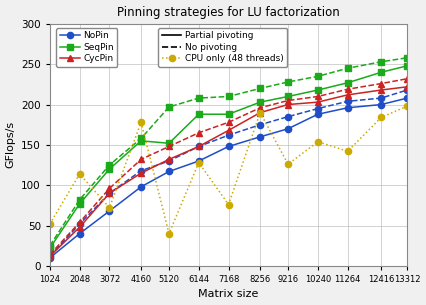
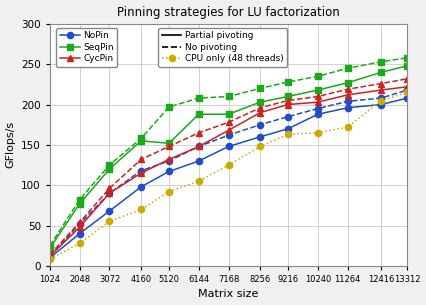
CPU only (48 threads)/1024: 52 -> 8
CPU only (48 threads)/2048: 114 -> 28
CPU only (48 threads)/3072: 72 -> 55
CPU only (48 threads)/4160: 178 -> 70
CPU only (48 threads)/5120: 40 -> 92
CPU only (48 threads)/6144: 128 -> 105
CPU only (48 threads)/7168: 76 -> 125
CPU only (48 threads)/8256: 190 -> 148
CPU only (48 threads)/9216: 126 -> 163
CPU only (48 threads)/10240: 154 -> 165
CPU only (48 threads)/11264: 142 -> 172
CPU only (48 threads)/12416: 184 -> 205
CPU only (48 threads)/13312: 198 -> 215
